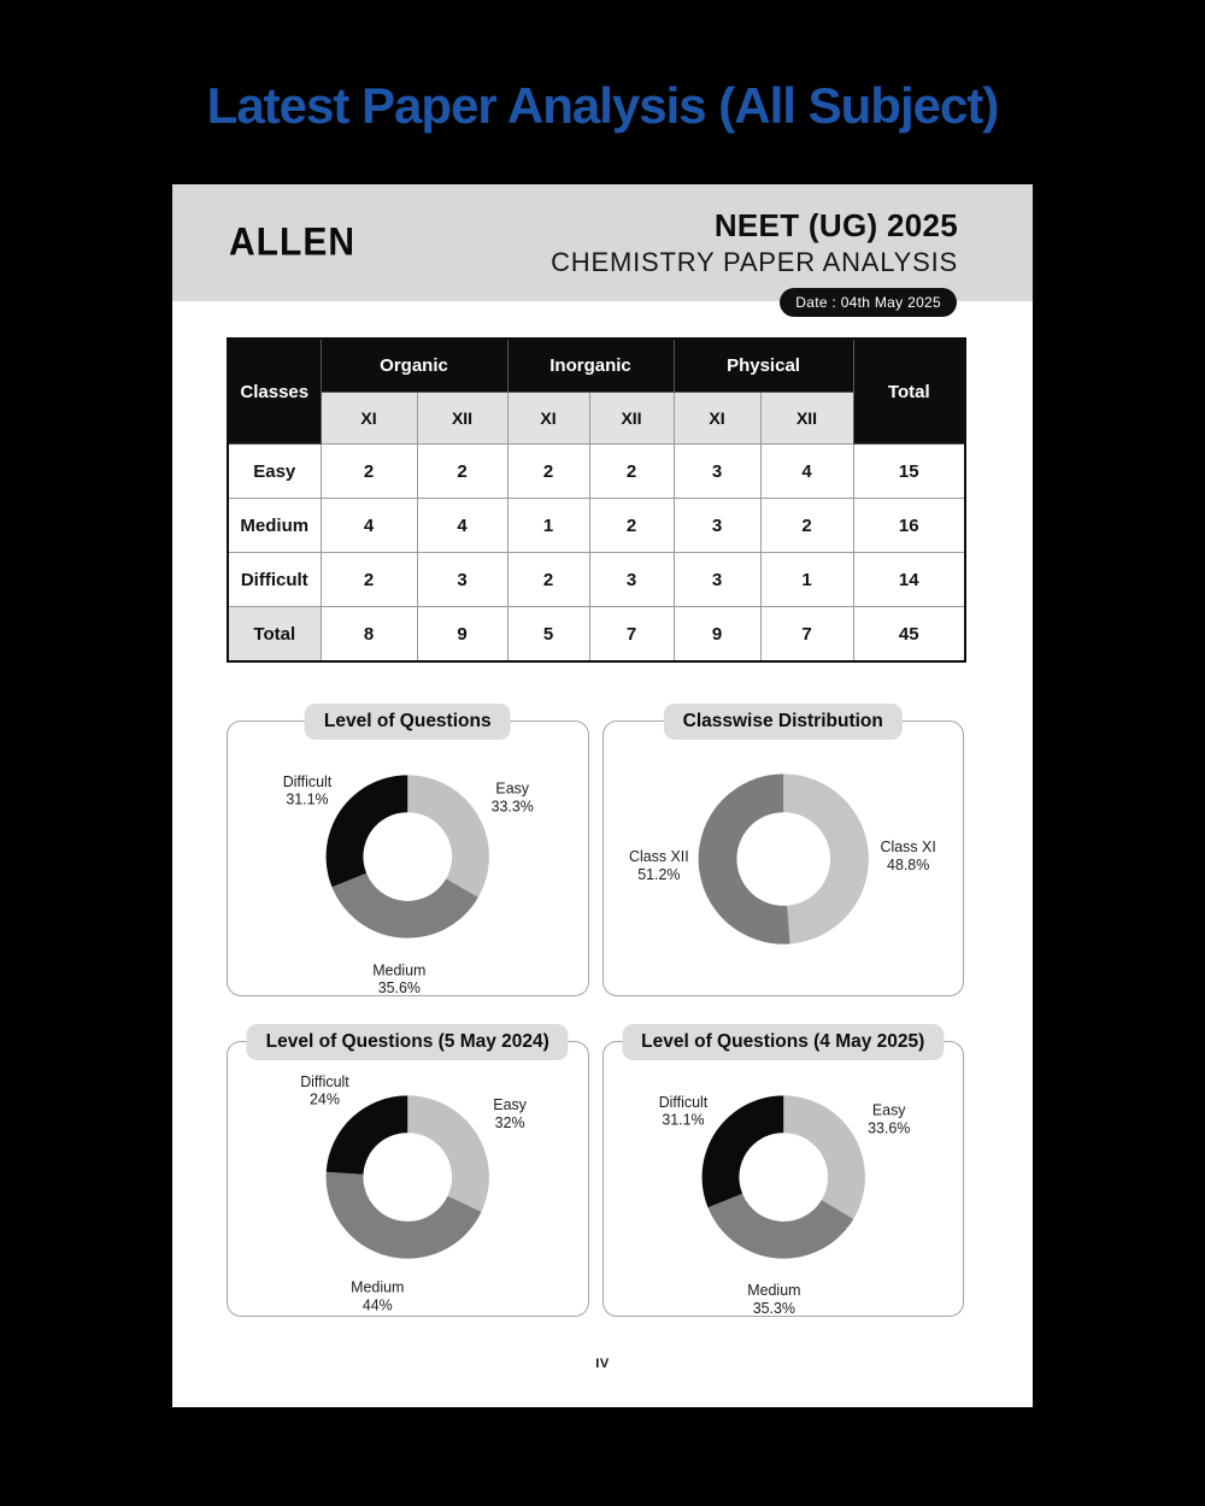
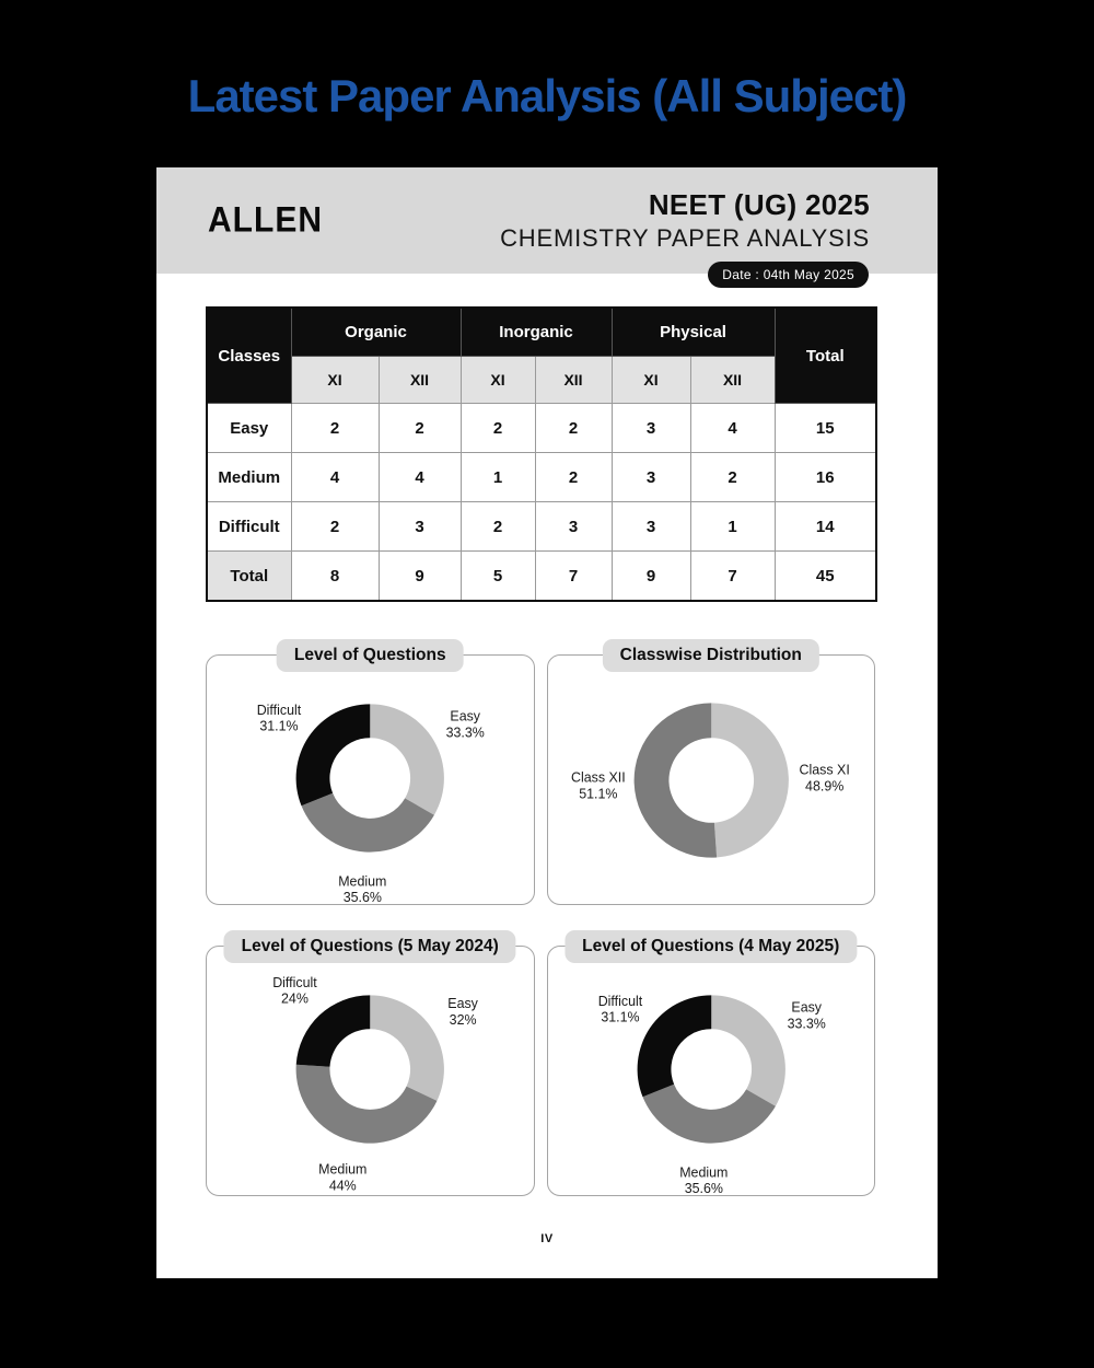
Classwise Distribution/Class XI: 48.8% -> 48.9%
Classwise Distribution/Class XII: 51.2% -> 51.1%
Level of Questions (4 May 2025)/Easy: 33.6% -> 33.3%
Level of Questions (4 May 2025)/Medium: 35.3% -> 35.6%
